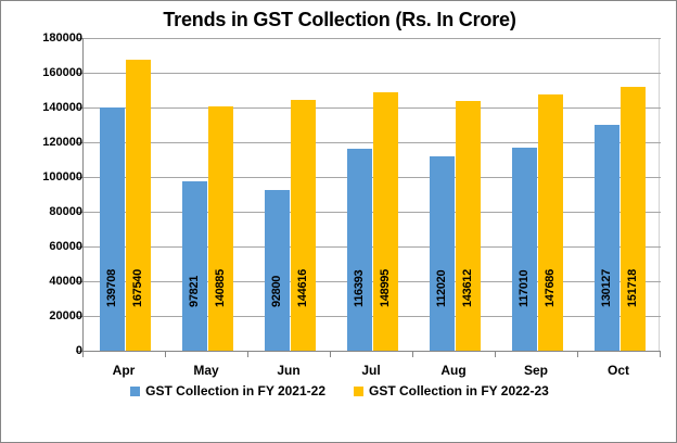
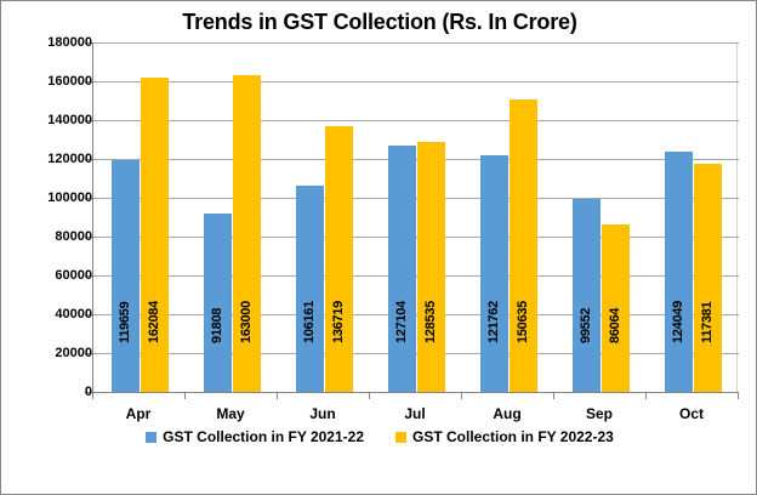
GST Collection in FY 2021-22/Apr: 139708 -> 119659
GST Collection in FY 2022-23/Apr: 167540 -> 162084
GST Collection in FY 2021-22/May: 97821 -> 91808
GST Collection in FY 2022-23/May: 140885 -> 163000
GST Collection in FY 2021-22/Jun: 92800 -> 106161
GST Collection in FY 2022-23/Jun: 144616 -> 136719
GST Collection in FY 2021-22/Jul: 116393 -> 127104
GST Collection in FY 2022-23/Jul: 148995 -> 128535
GST Collection in FY 2021-22/Aug: 112020 -> 121762
GST Collection in FY 2022-23/Aug: 143612 -> 150635
GST Collection in FY 2021-22/Sep: 117010 -> 99552
GST Collection in FY 2022-23/Sep: 147686 -> 86064
GST Collection in FY 2021-22/Oct: 130127 -> 124049
GST Collection in FY 2022-23/Oct: 151718 -> 117381
